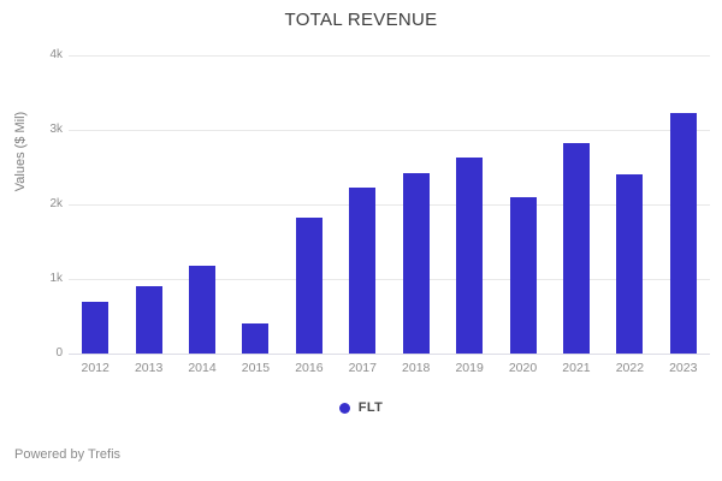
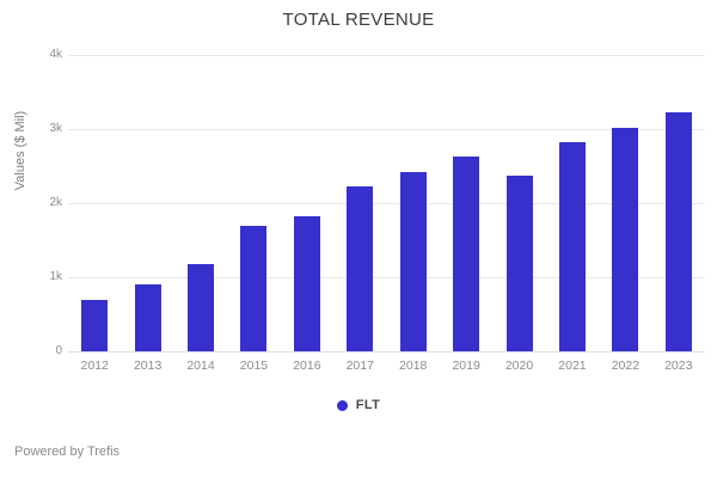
2015: 0.4k -> 1.7k
2020: 2.1k -> 2.4k
2022: 2.4k -> 3.0k
